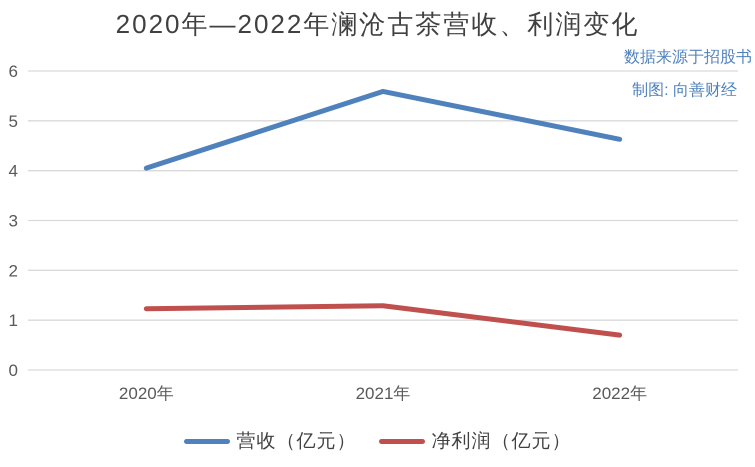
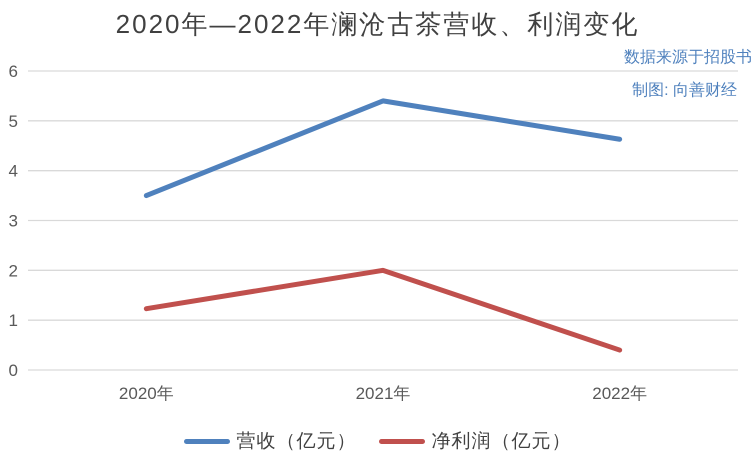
营收（亿元）/2020年: 4.0 -> 3.5
营收（亿元）/2021年: 5.6 -> 5.4
净利润（亿元）/2021年: 1.3 -> 2.0
净利润（亿元）/2022年: 0.7 -> 0.4
